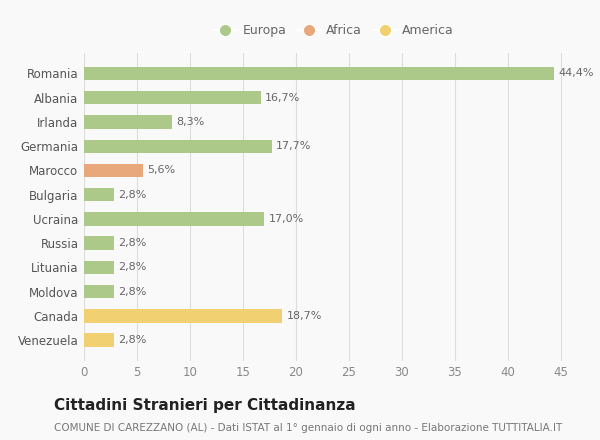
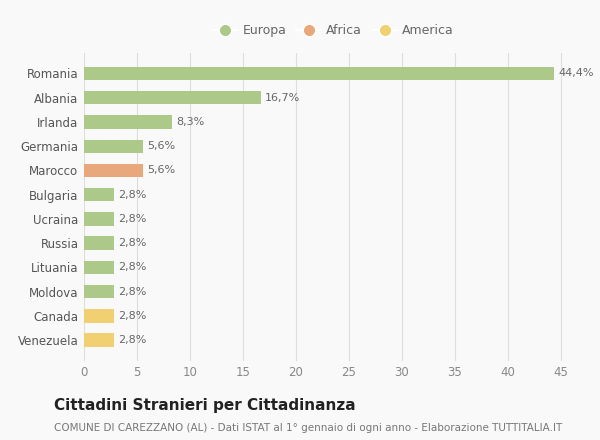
Germania: 17,7% -> 5,6%
Ucraina: 17,0% -> 2,8%
Canada: 18,7% -> 2,8%
